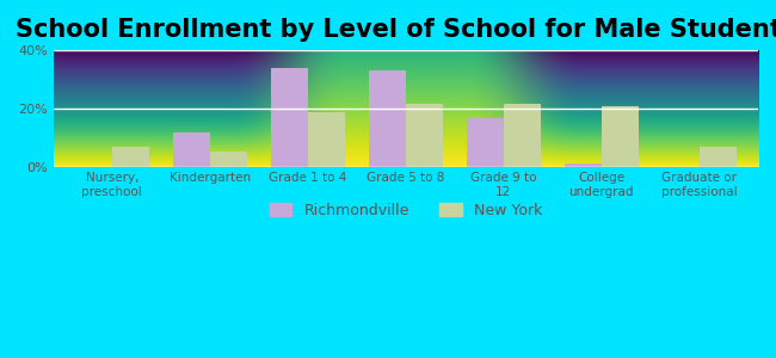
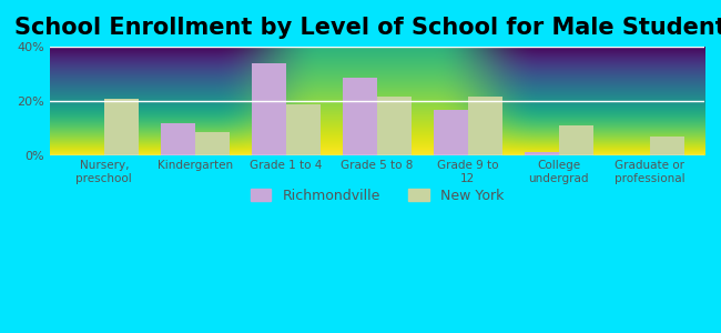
New York/Nursery, preschool: 7.0% -> 21.0%
New York/Kindergarten: 5.5% -> 8.5%
Richmondville/Grade 5 to 8: 33.0% -> 28.5%
New York/College undergrad: 21.0% -> 11.0%
